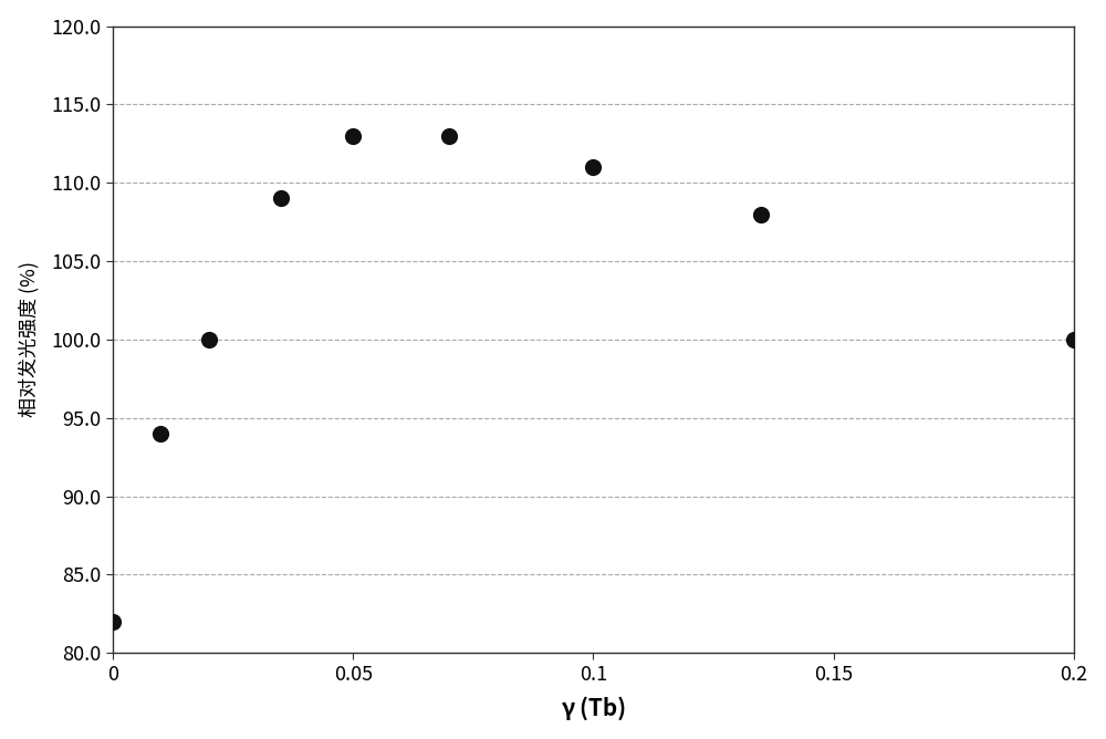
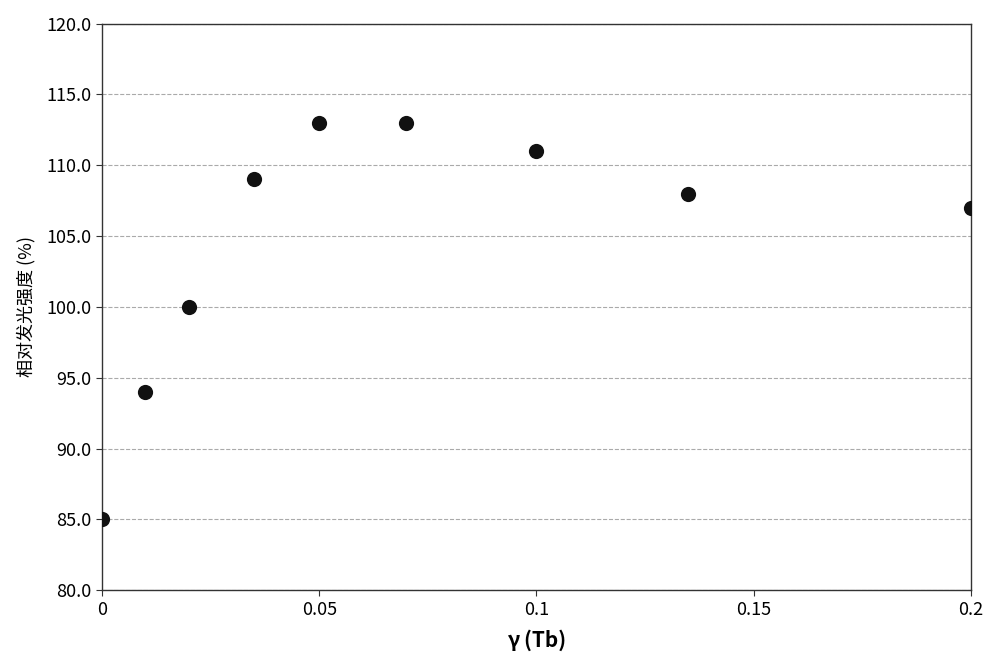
0: 82 -> 85
0.2: 100 -> 107
